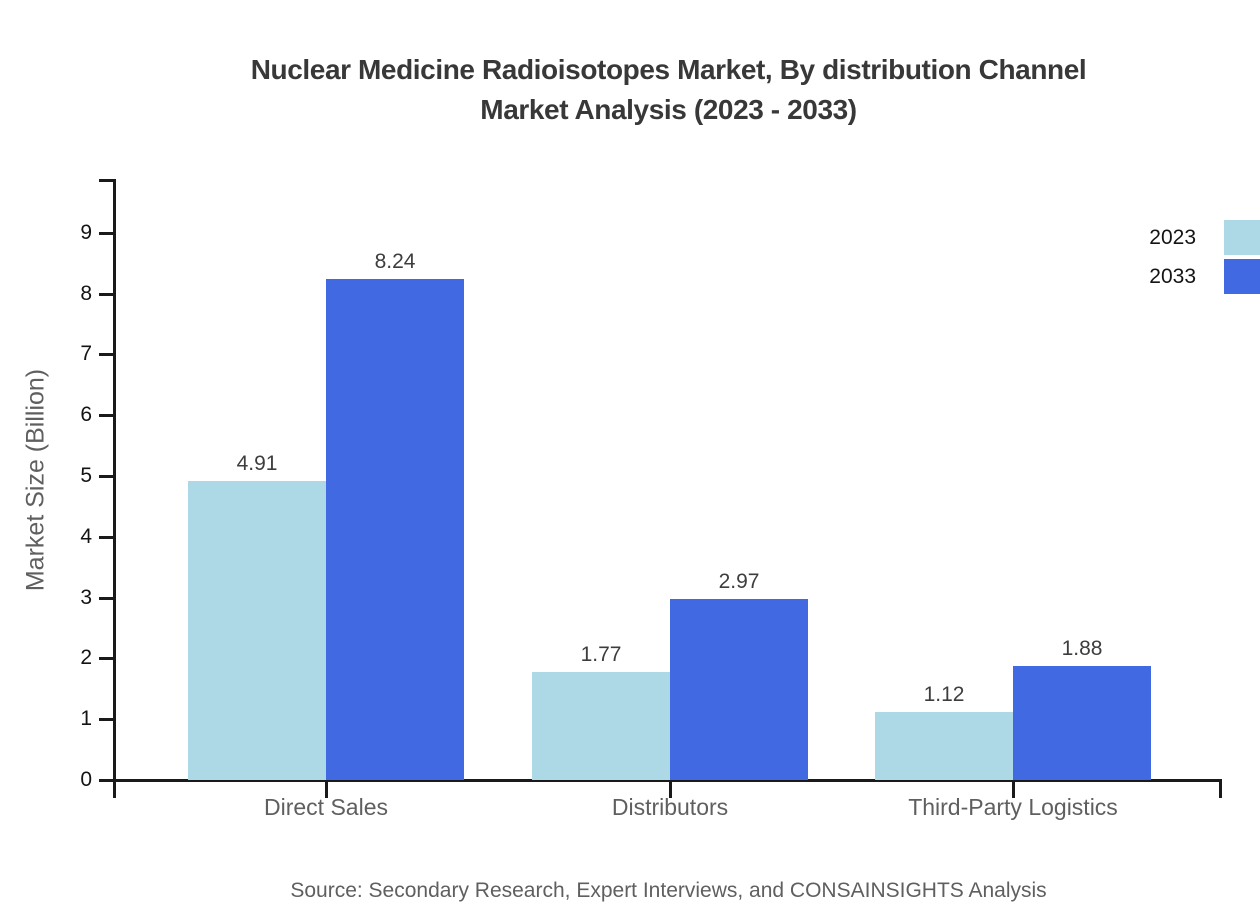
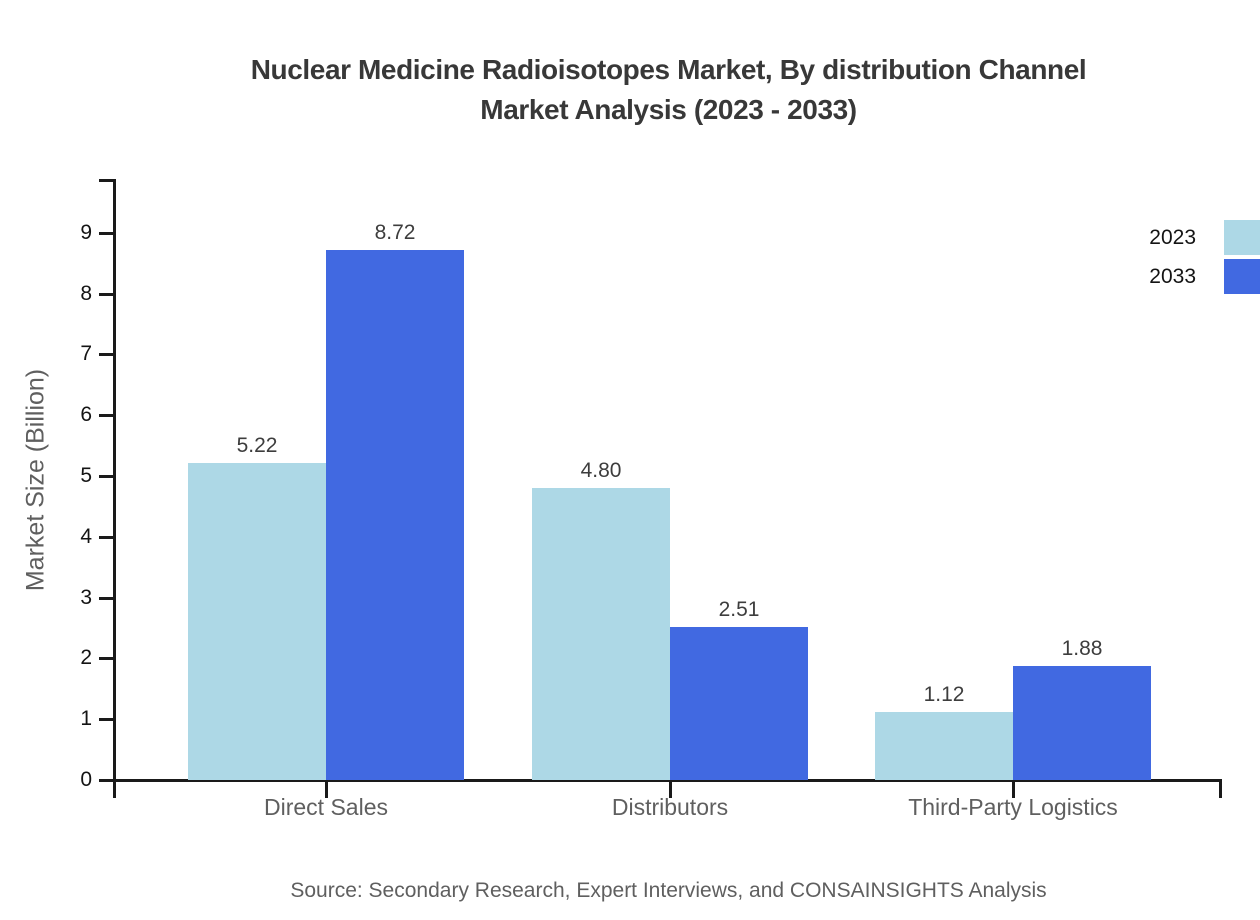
2023/Direct Sales: 4.91 -> 5.22
2033/Direct Sales: 8.24 -> 8.72
2023/Distributors: 1.77 -> 4.80
2033/Distributors: 2.97 -> 2.51
